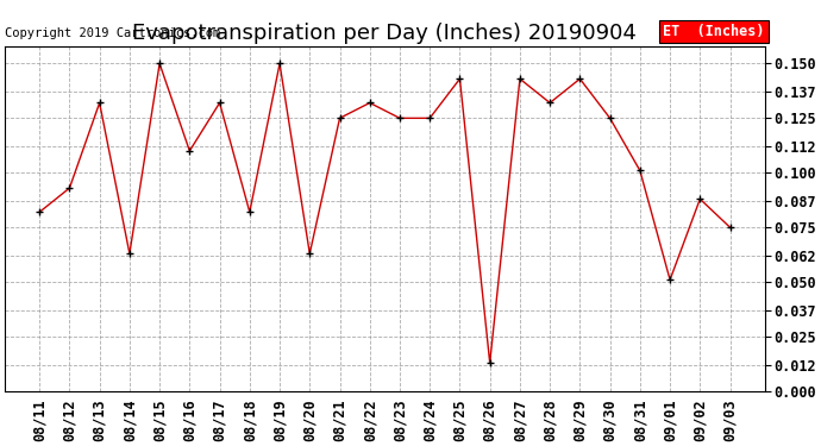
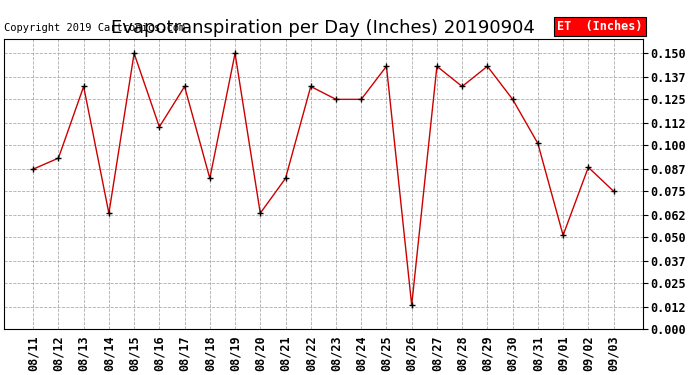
08/11: 0.082 -> 0.087
08/21: 0.125 -> 0.082
